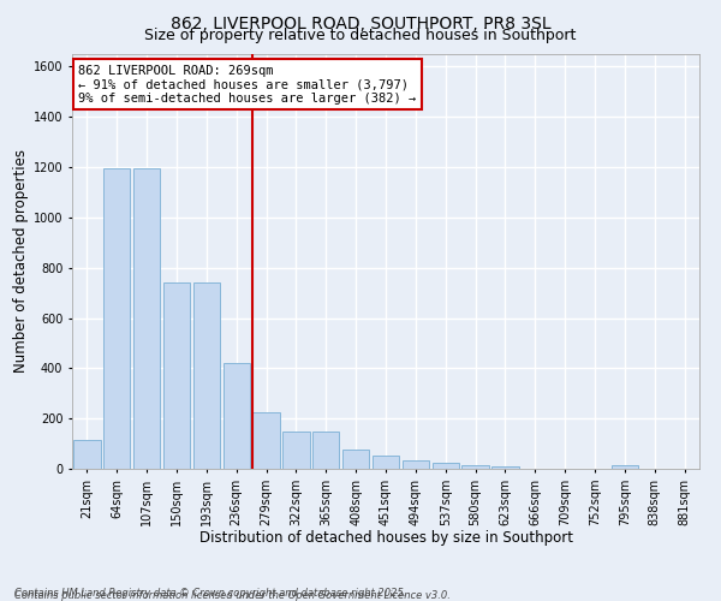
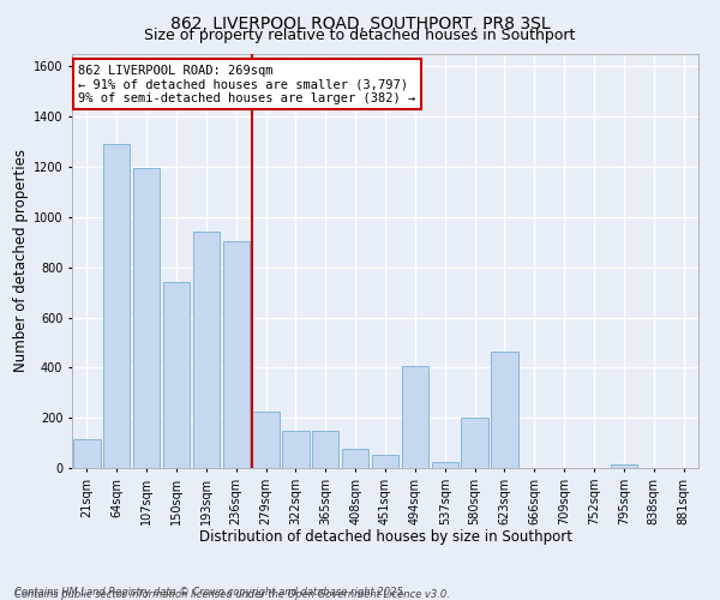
64sqm: 1195 -> 1290
193sqm: 740 -> 940
236sqm: 420 -> 905
494sqm: 35 -> 405
580sqm: 15 -> 200
623sqm: 10 -> 465
